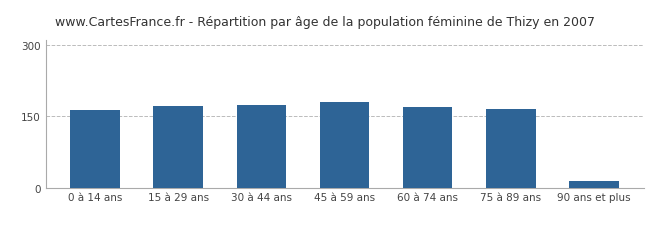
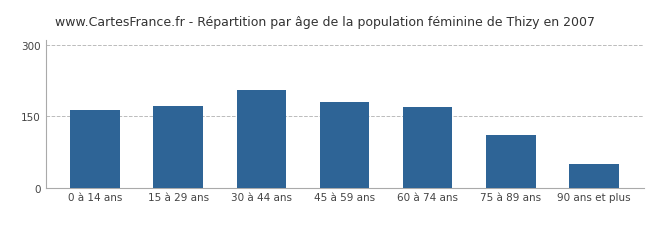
30 à 44 ans: 175 -> 205
75 à 89 ans: 165 -> 110
90 ans et plus: 14 -> 50
